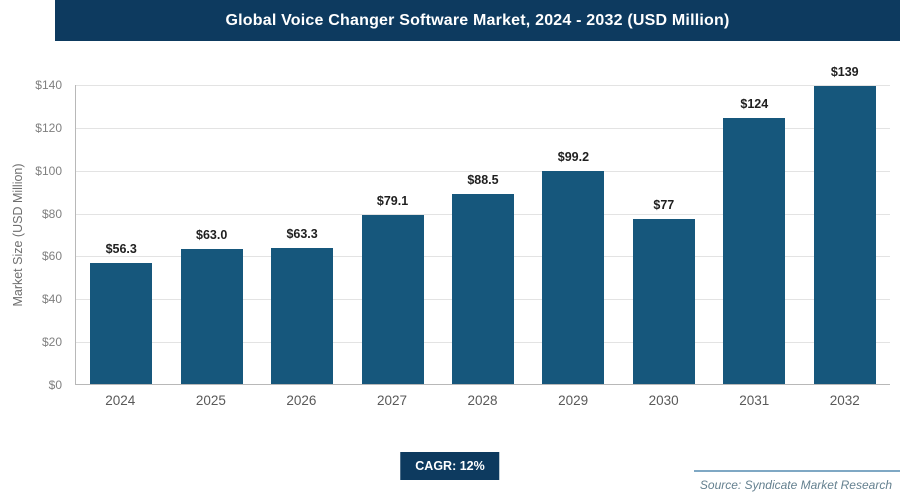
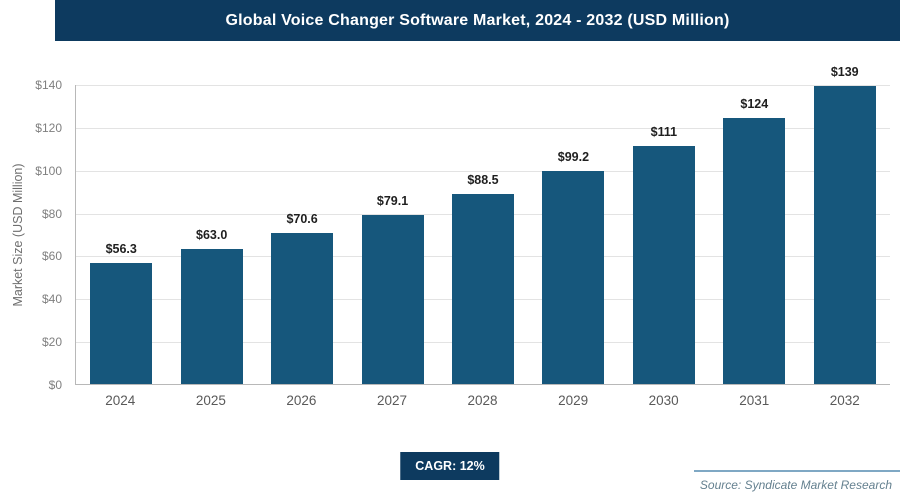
2026: $63.3 -> $70.6
2030: $77 -> $111
